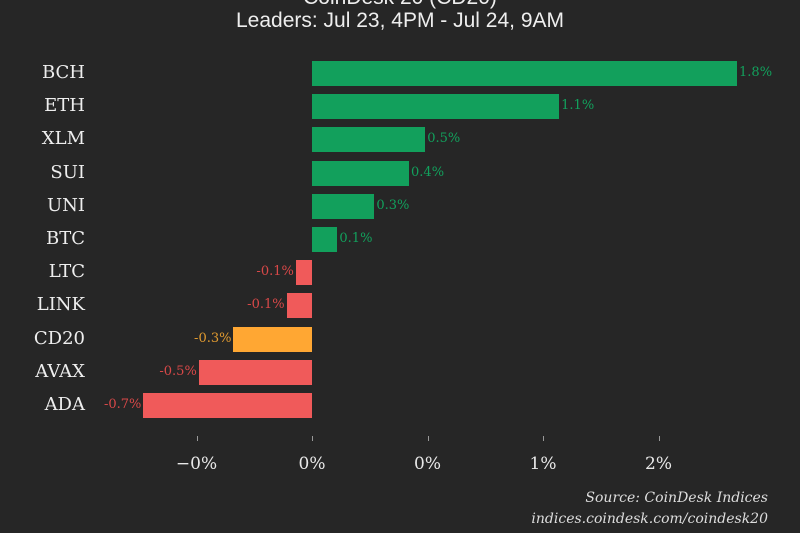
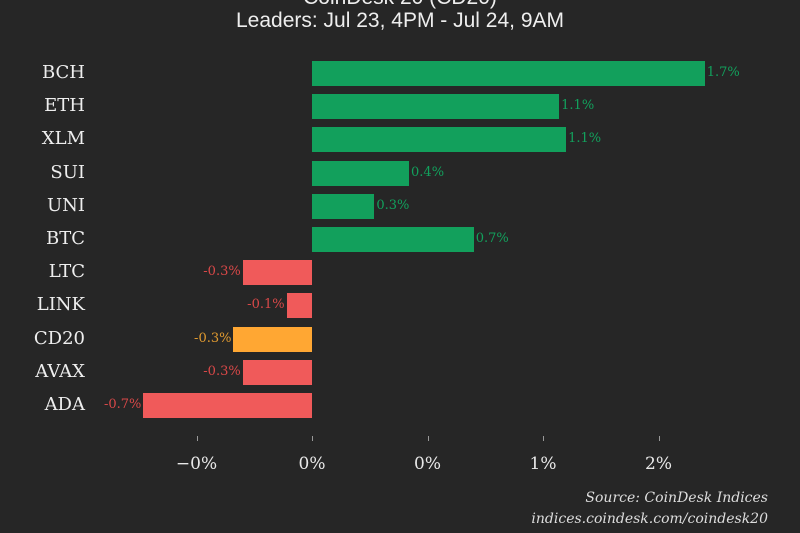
BCH: 1.8% -> 1.7%
XLM: 0.5% -> 1.1%
BTC: 0.1% -> 0.7%
LTC: -0.1% -> -0.3%
AVAX: -0.5% -> -0.3%
